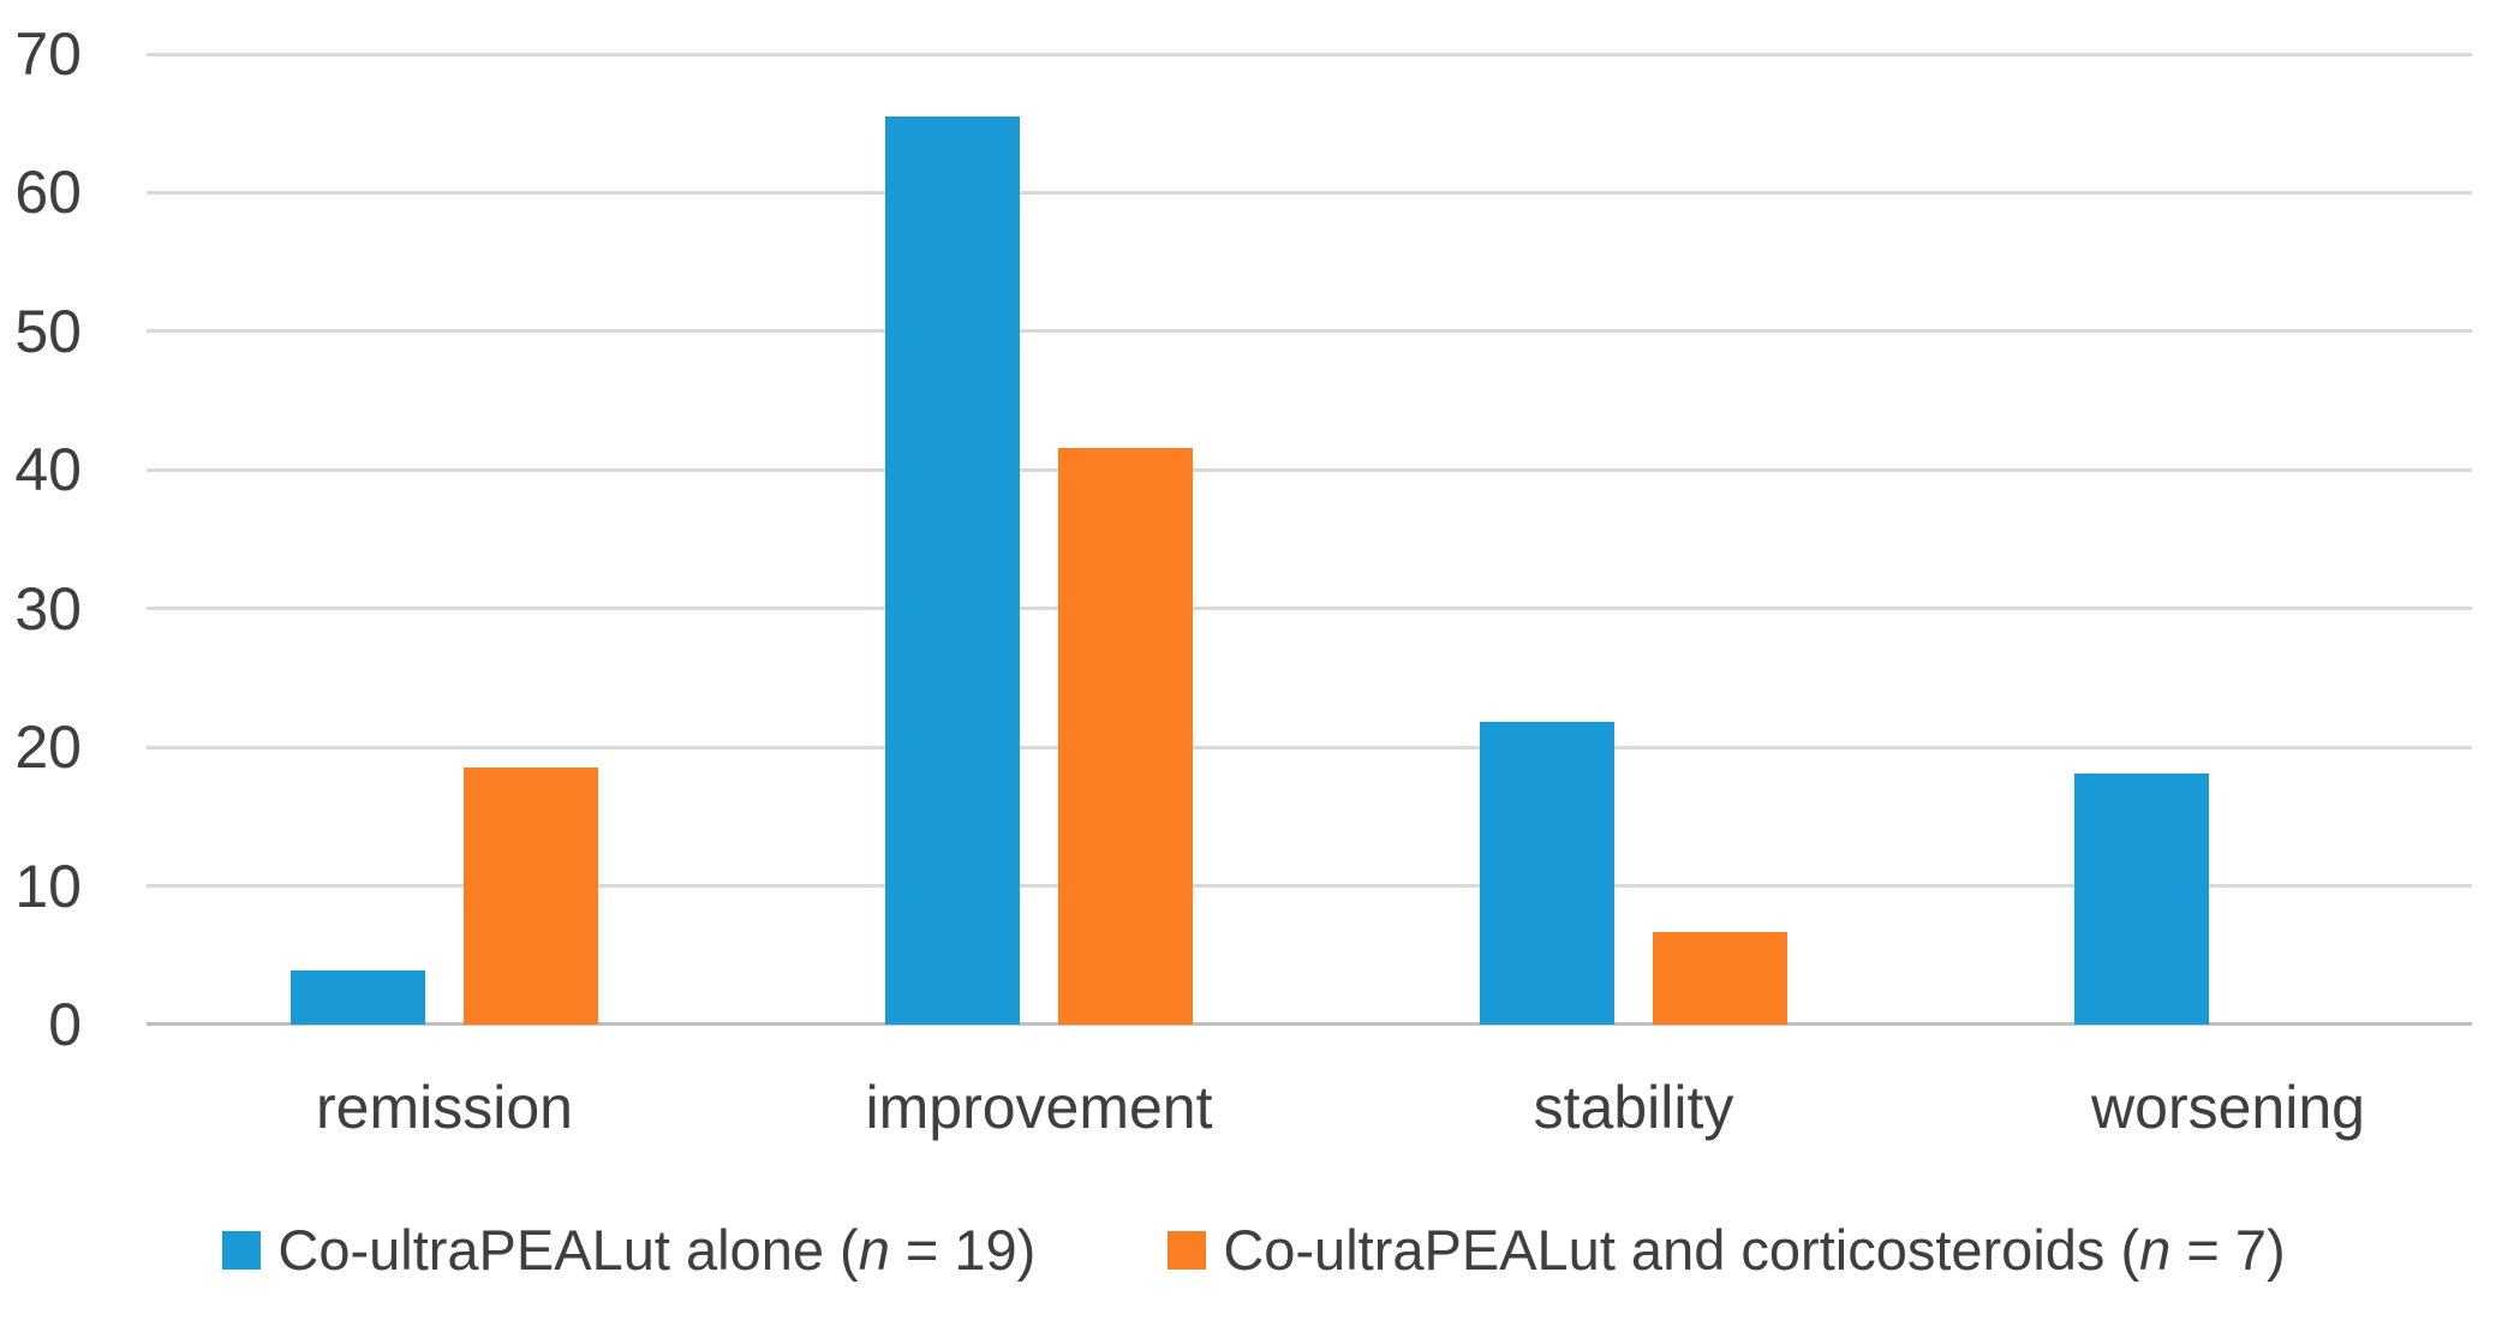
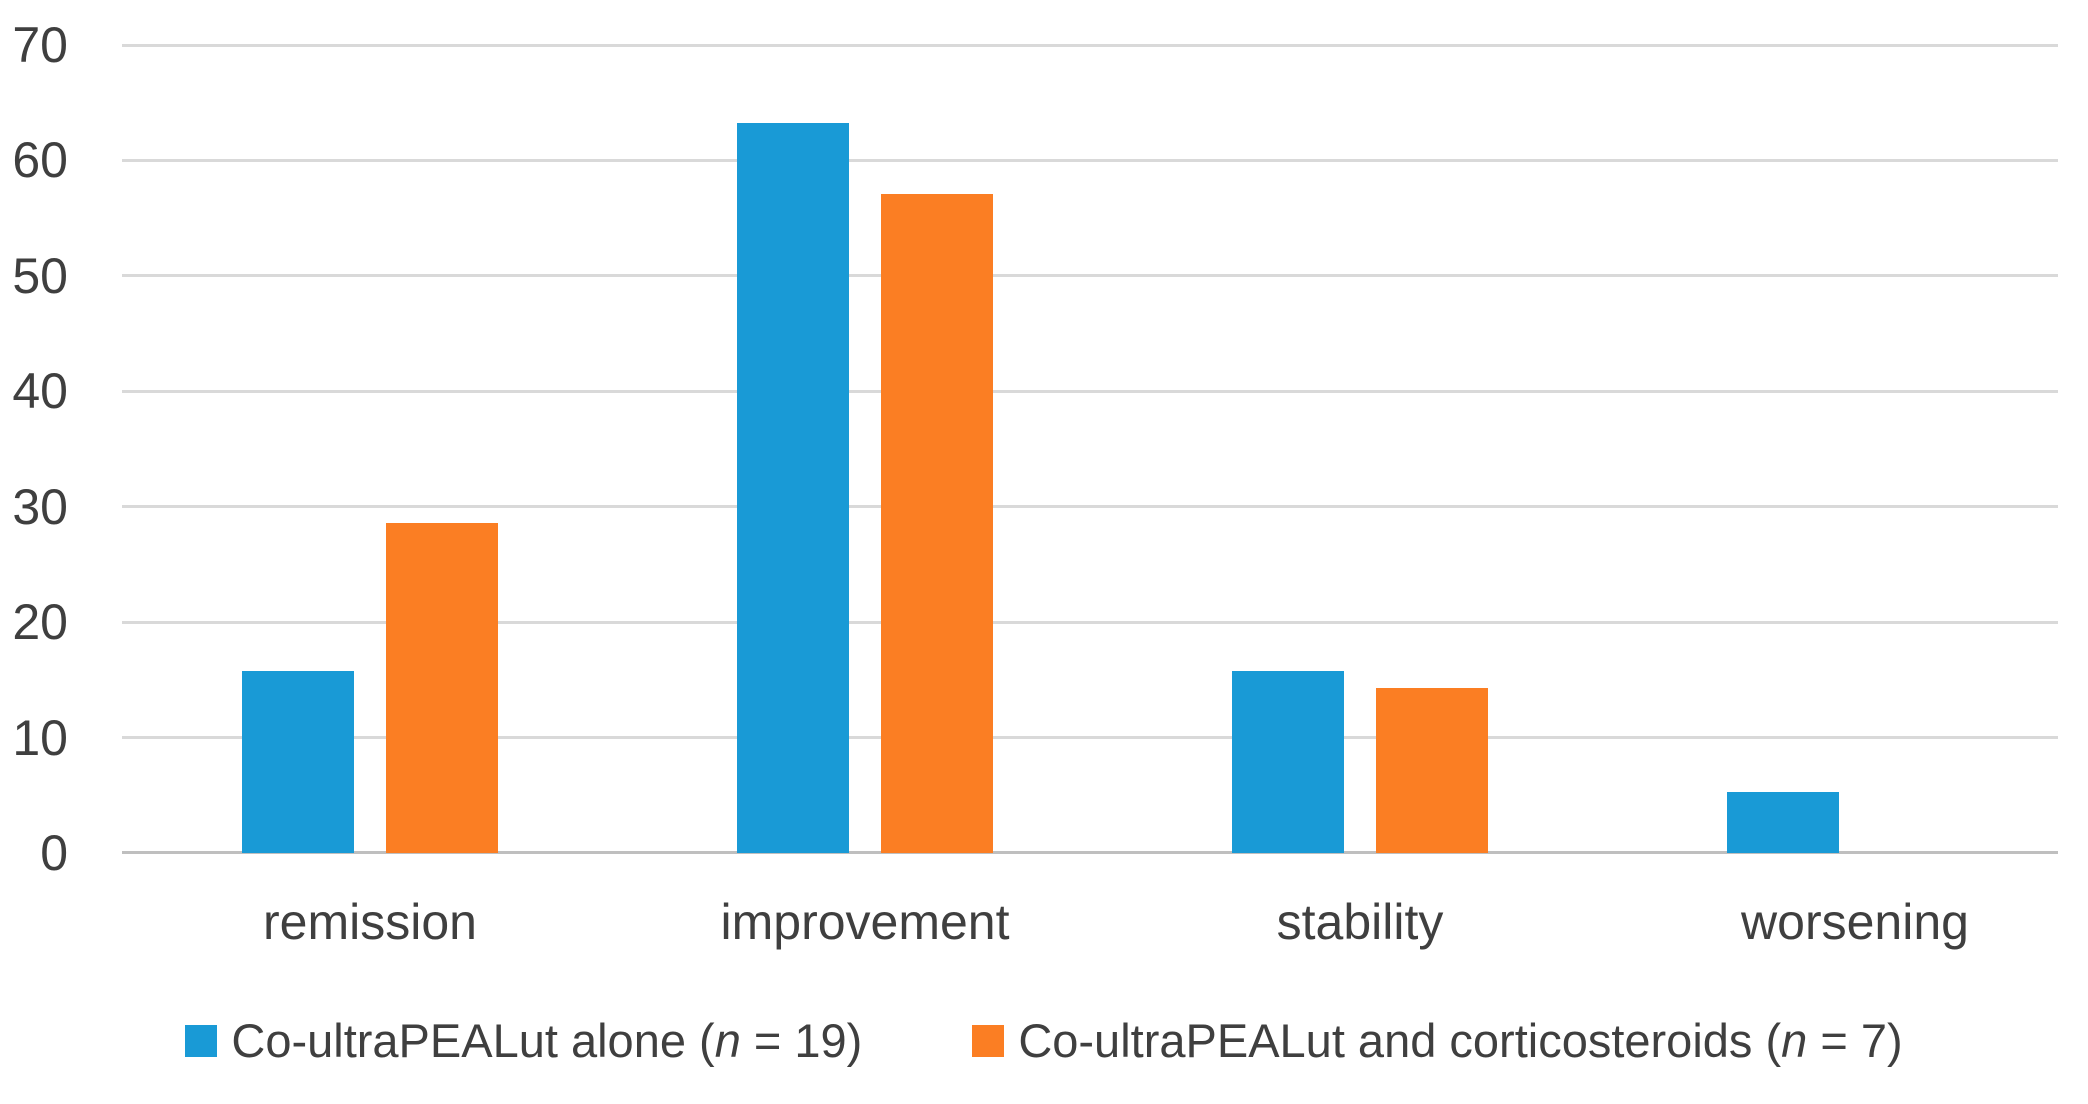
Co-ultraPEALut alone (n = 19)/remission: 3.9 -> 15.8
Co-ultraPEALut and corticosteroids (n = 7)/remission: 18.5 -> 28.6
Co-ultraPEALut alone (n = 19)/improvement: 65.5 -> 63.2
Co-ultraPEALut and corticosteroids (n = 7)/improvement: 41.6 -> 57.1
Co-ultraPEALut alone (n = 19)/stability: 21.8 -> 15.8
Co-ultraPEALut and corticosteroids (n = 7)/stability: 6.7 -> 14.3
Co-ultraPEALut alone (n = 19)/worsening: 18.1 -> 5.3
